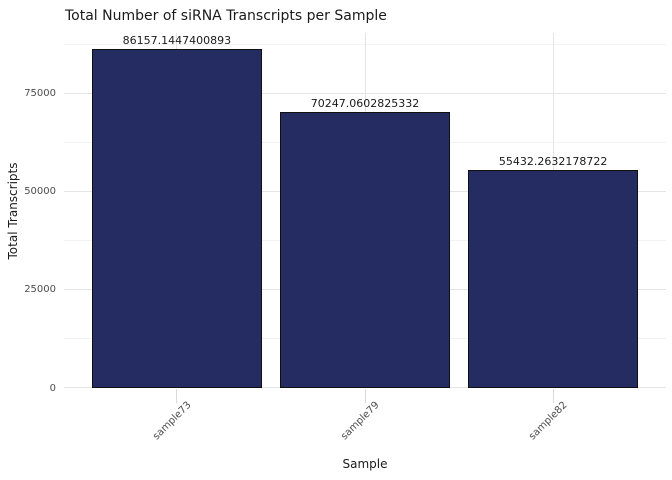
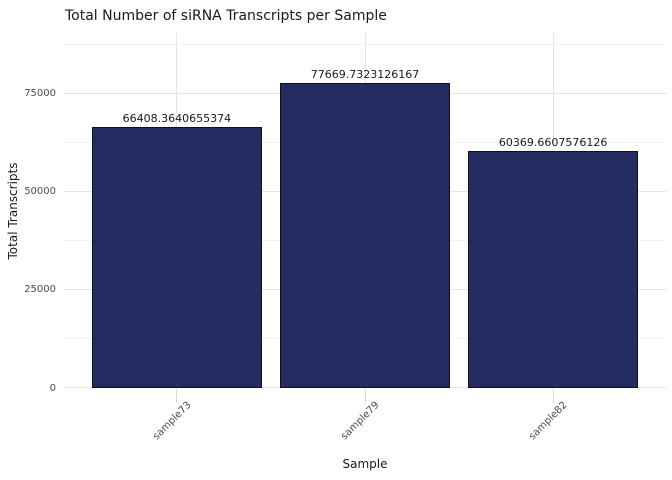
sample73: 86157.1447400893 -> 66408.3640655374
sample79: 70247.0602825332 -> 77669.7323126167
sample82: 55432.2632178722 -> 60369.6607576126
